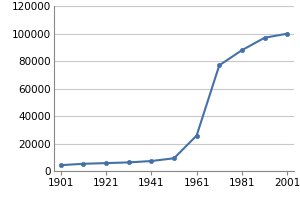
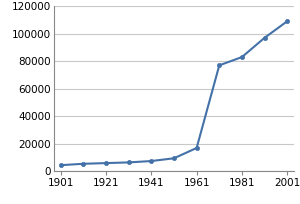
1961: 26000 -> 17000
1981: 88000 -> 83000
2001: 100000 -> 109000
